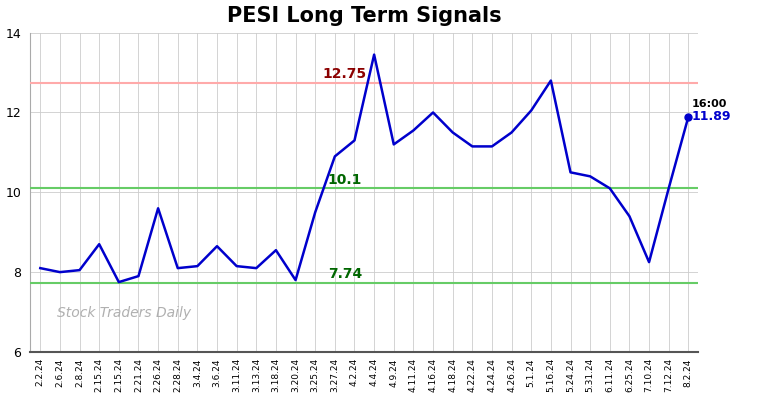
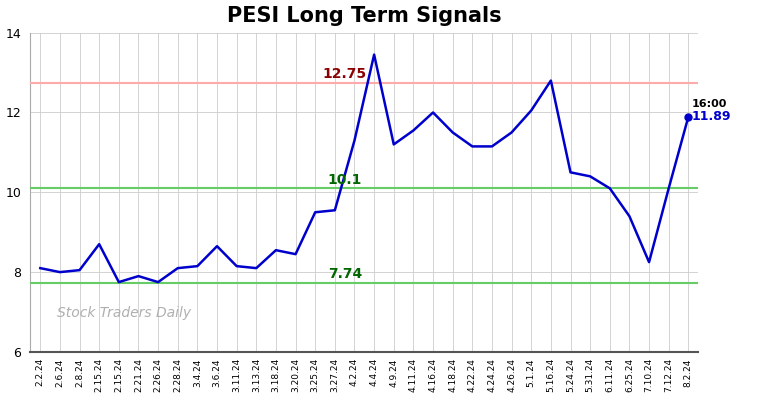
2.26.24: 9.60 -> 7.75
3.20.24: 7.80 -> 8.45
3.27.24: 10.90 -> 9.55
